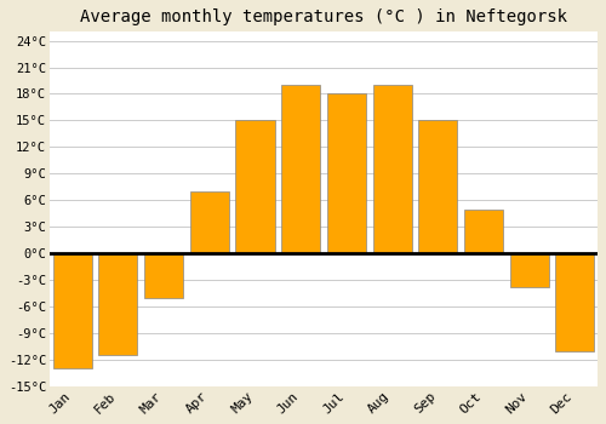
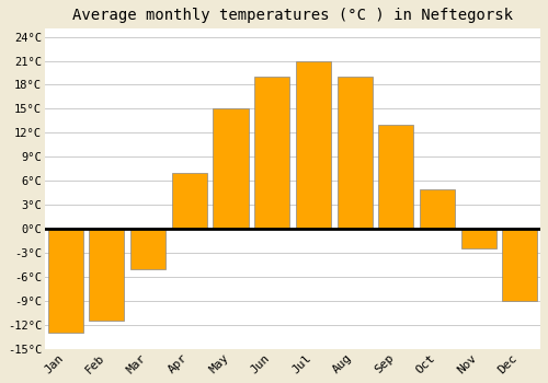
Jul: 18.0°C -> 21.0°C
Sep: 15.0°C -> 13.0°C
Nov: -3.8°C -> -2.5°C
Dec: -11.0°C -> -9.0°C
